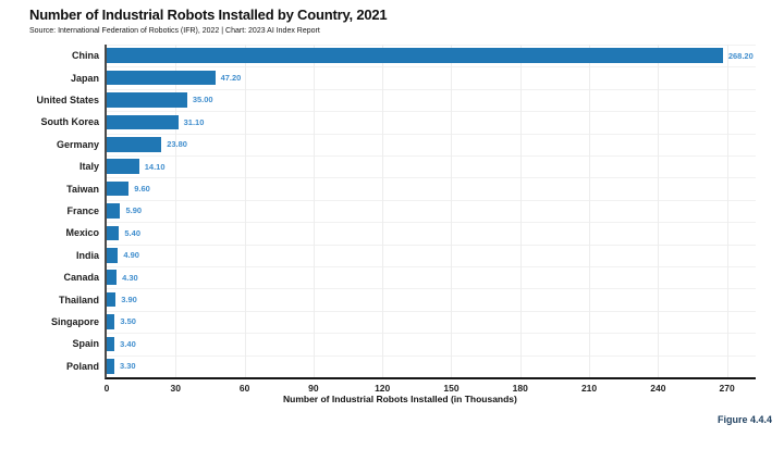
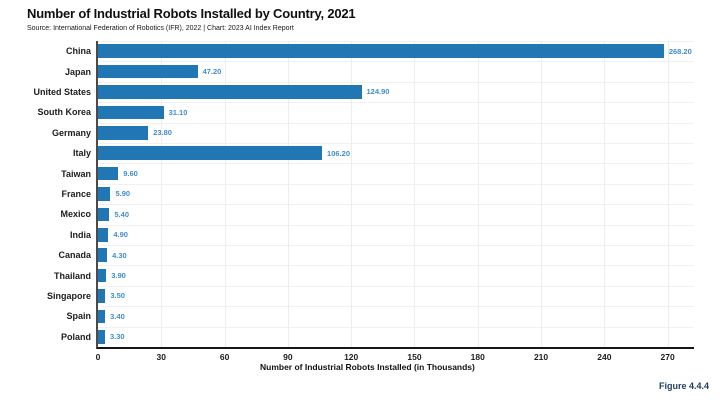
United States: 35.00 -> 124.90
Italy: 14.10 -> 106.20
